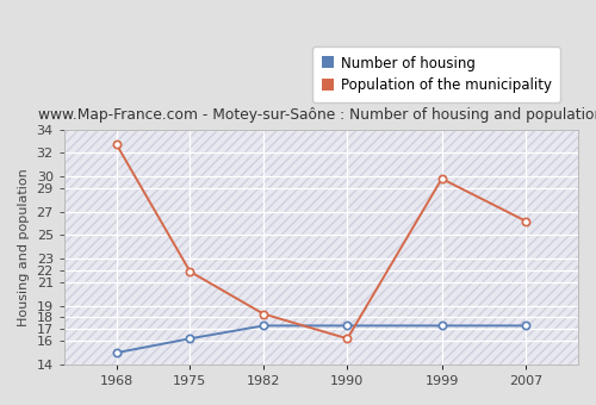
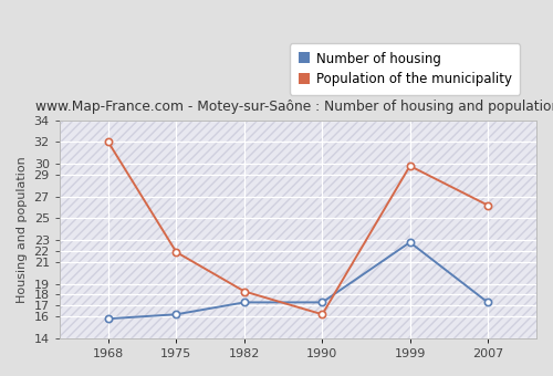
Number of housing/1968: 15.0 -> 15.8
Population of the municipality/1968: 32.7 -> 32.0
Number of housing/1999: 17.3 -> 22.8
